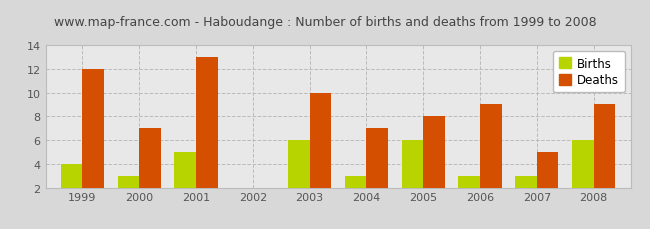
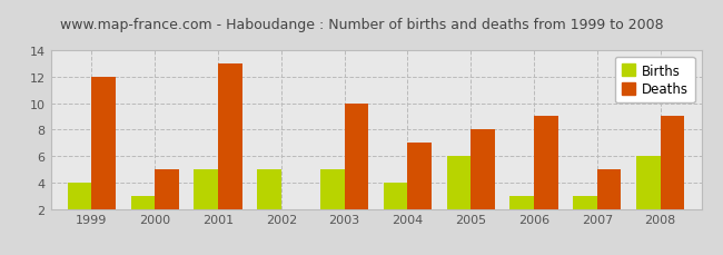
Deaths/2000: 7 -> 5
Births/2002: 2 -> 5
Births/2003: 6 -> 5
Births/2004: 3 -> 4
